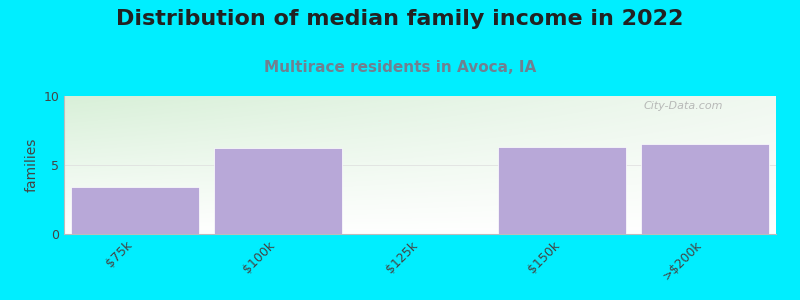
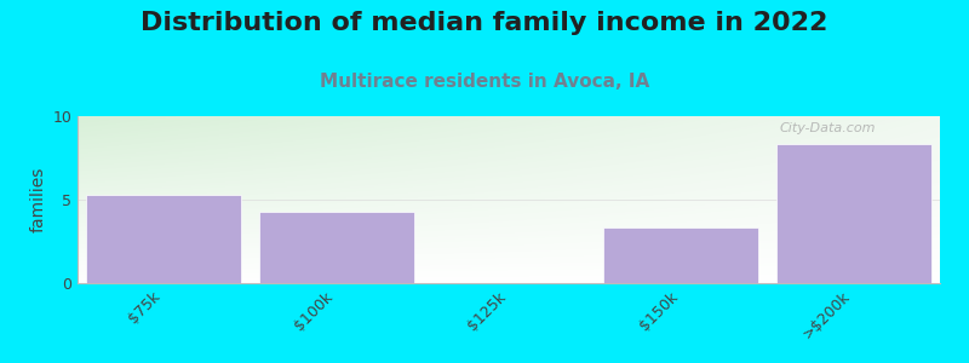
$75k: 3.4 -> 5.3
$100k: 6.2 -> 4.3
$150k: 6.3 -> 3.3
>$200k: 6.5 -> 8.3
